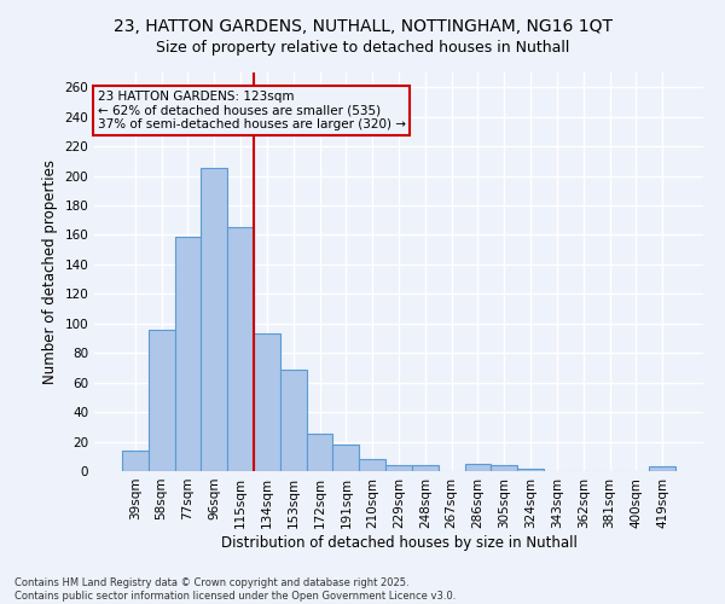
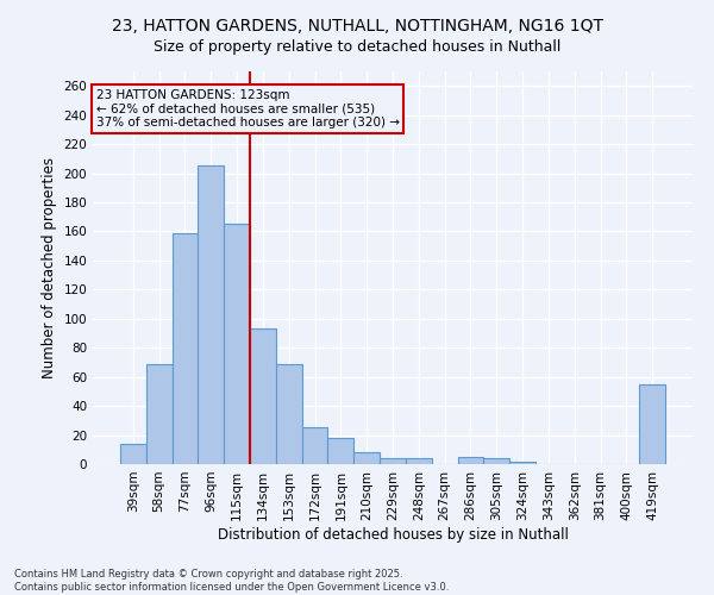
58sqm: 96 -> 69
419sqm: 3 -> 55
